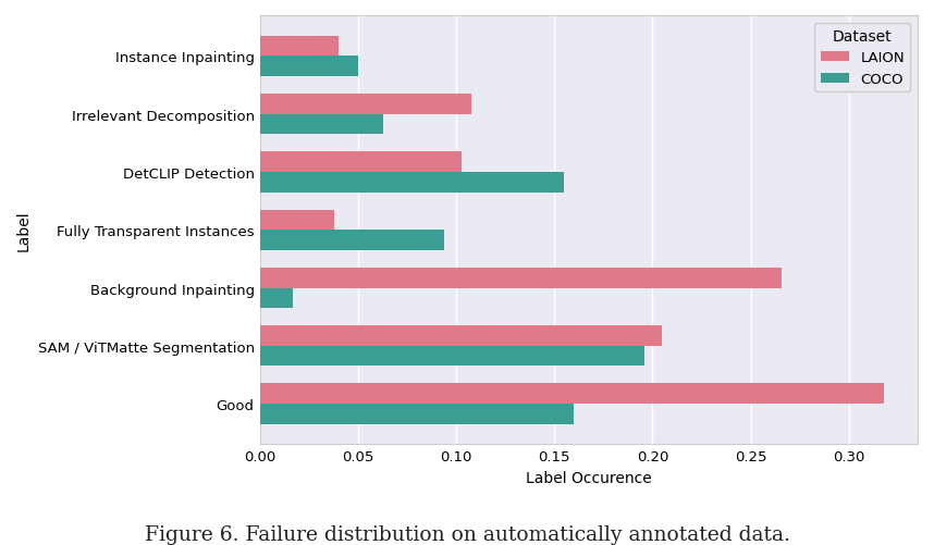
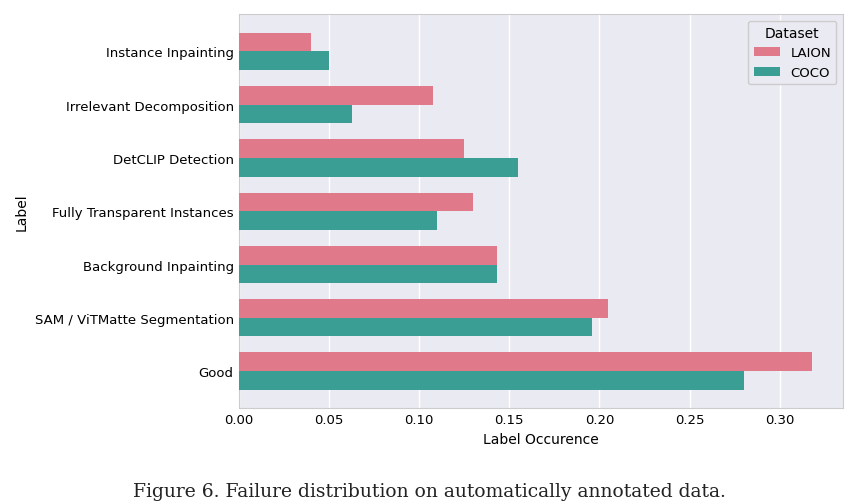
LAION/DetCLIP Detection: 0.103 -> 0.125
LAION/Fully Transparent Instances: 0.038 -> 0.130
COCO/Fully Transparent Instances: 0.094 -> 0.110
LAION/Background Inpainting: 0.266 -> 0.143
COCO/Background Inpainting: 0.017 -> 0.143
COCO/Good: 0.160 -> 0.280
